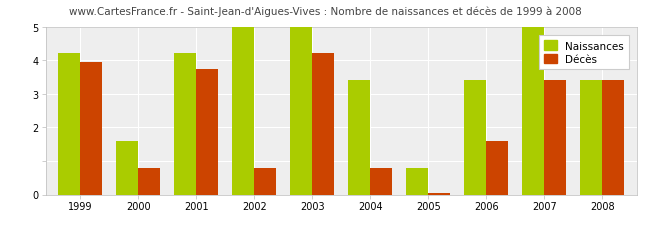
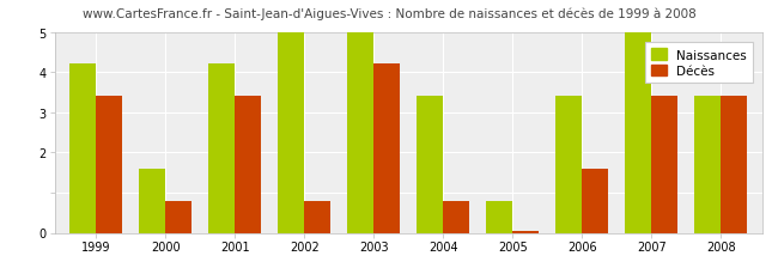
Décès/1999: 3.95 -> 3.40
Décès/2001: 3.75 -> 3.40
